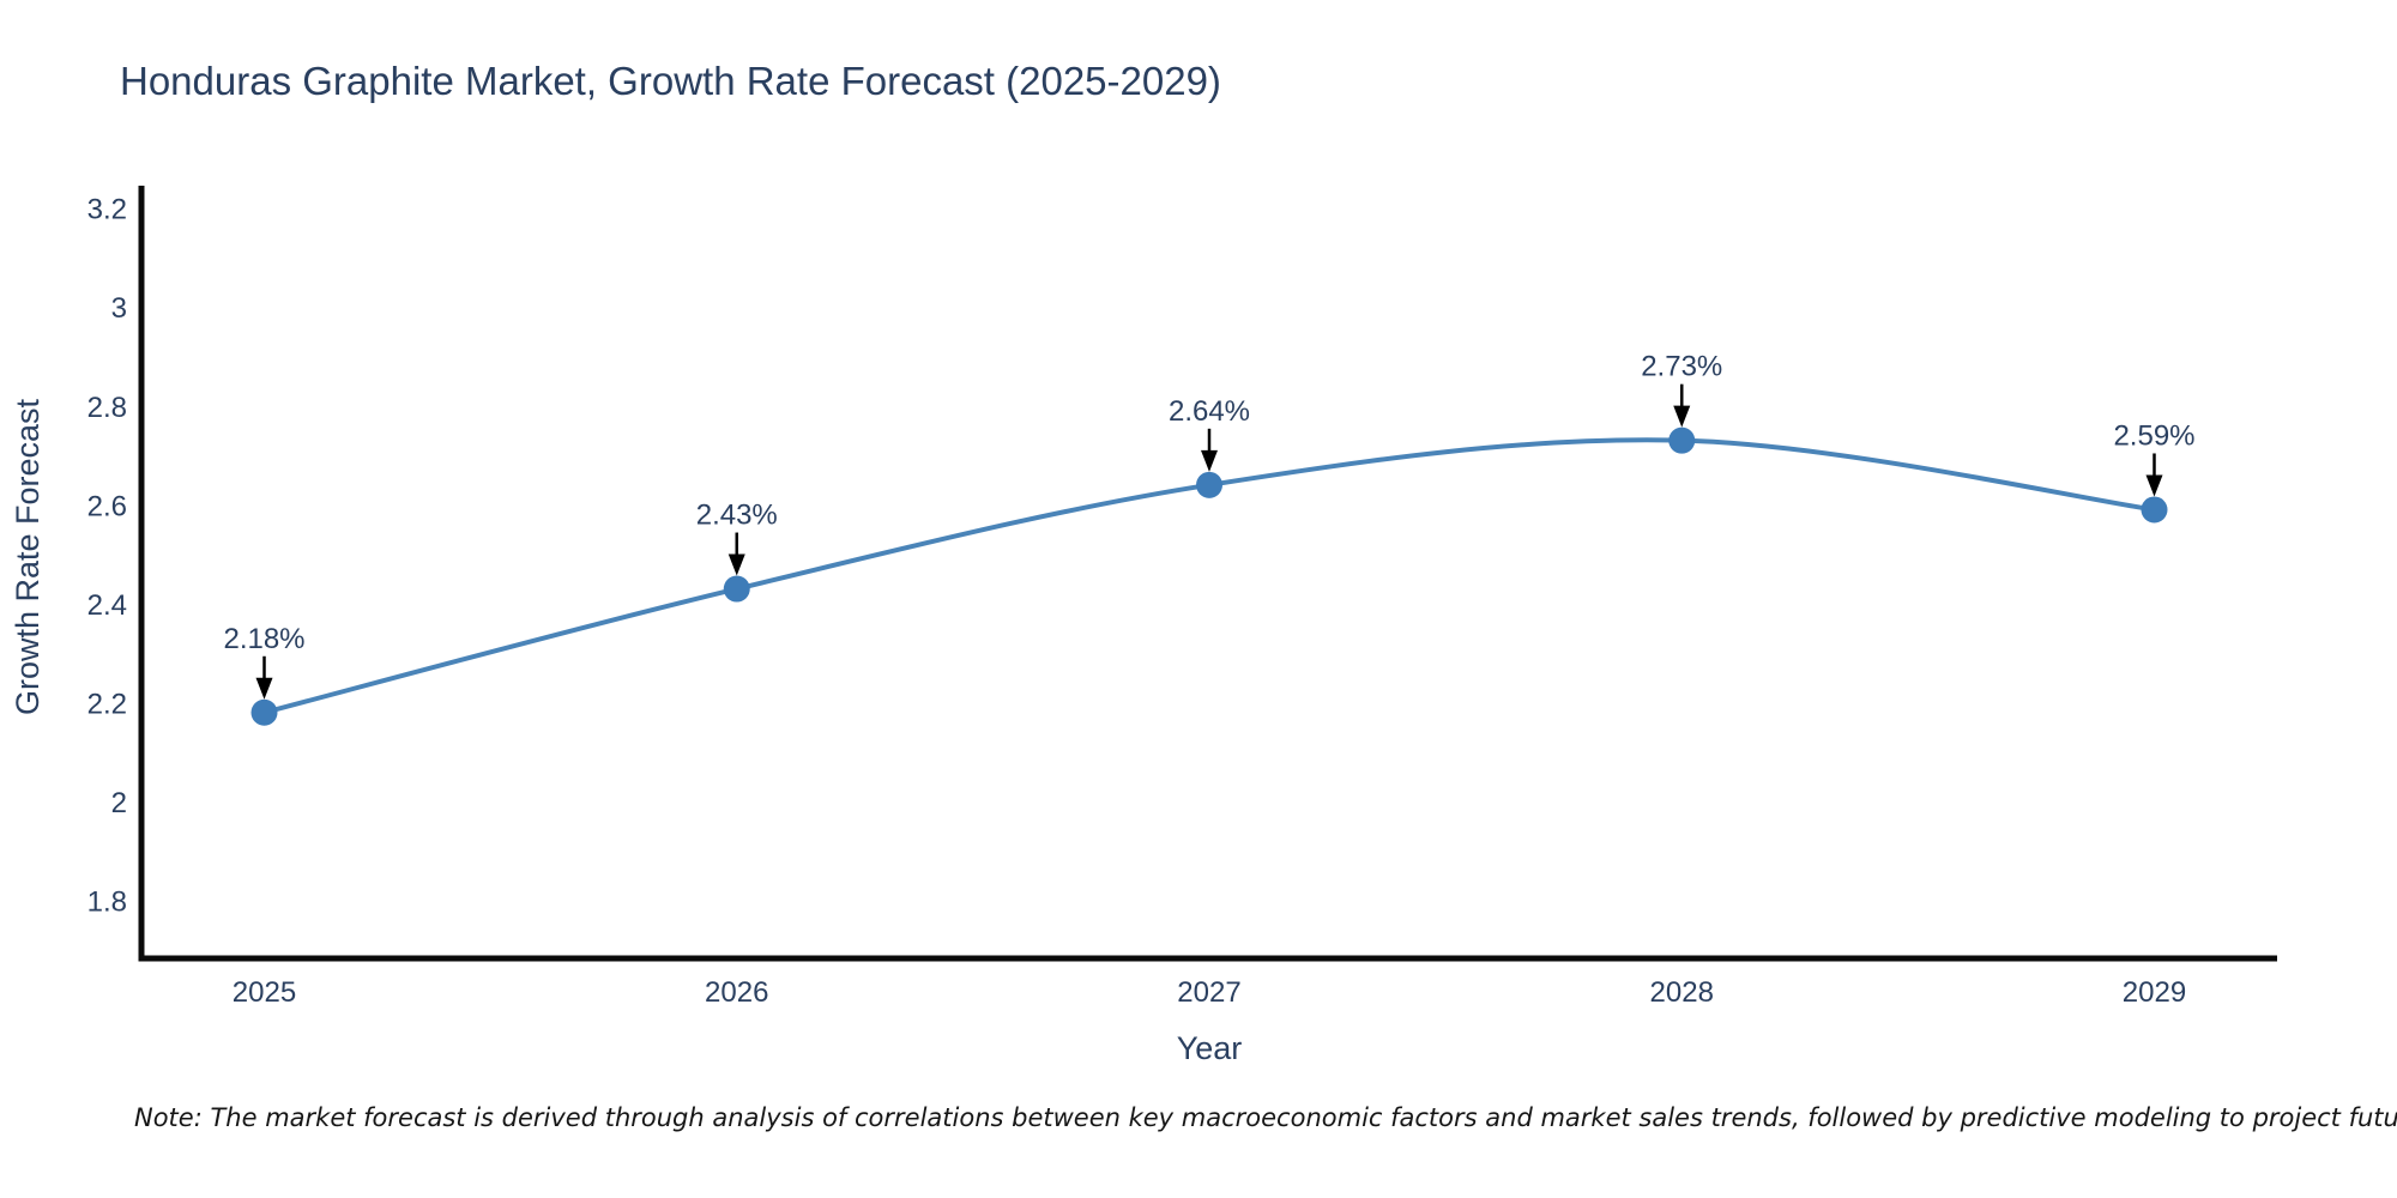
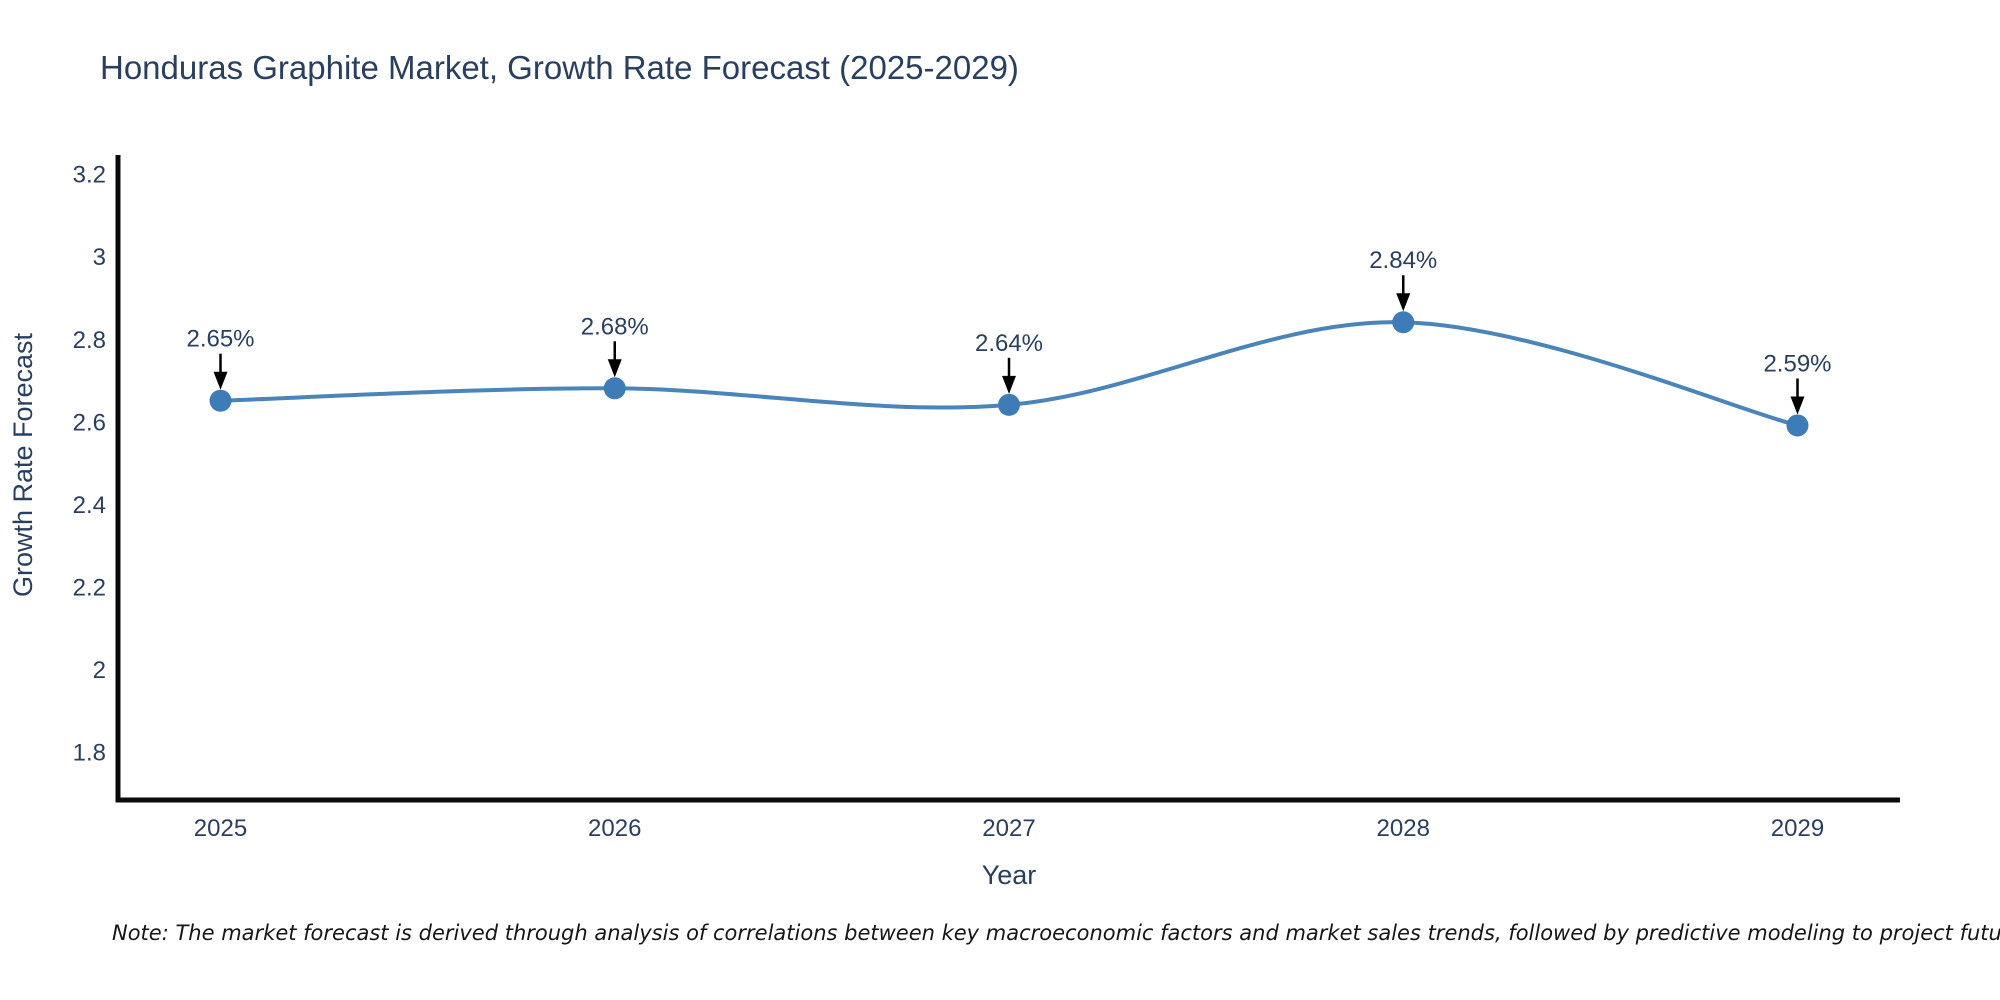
2025: 2.18% -> 2.65%
2026: 2.43% -> 2.68%
2028: 2.73% -> 2.84%
